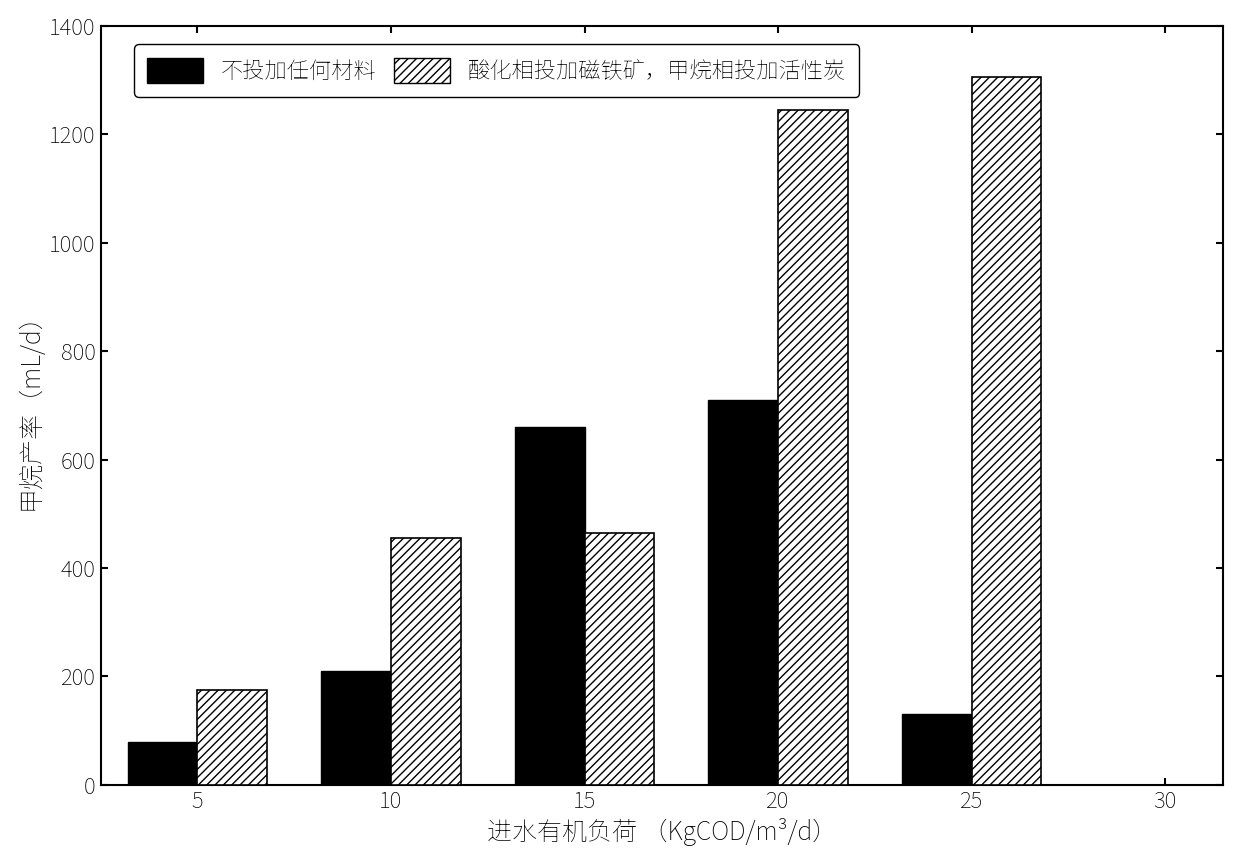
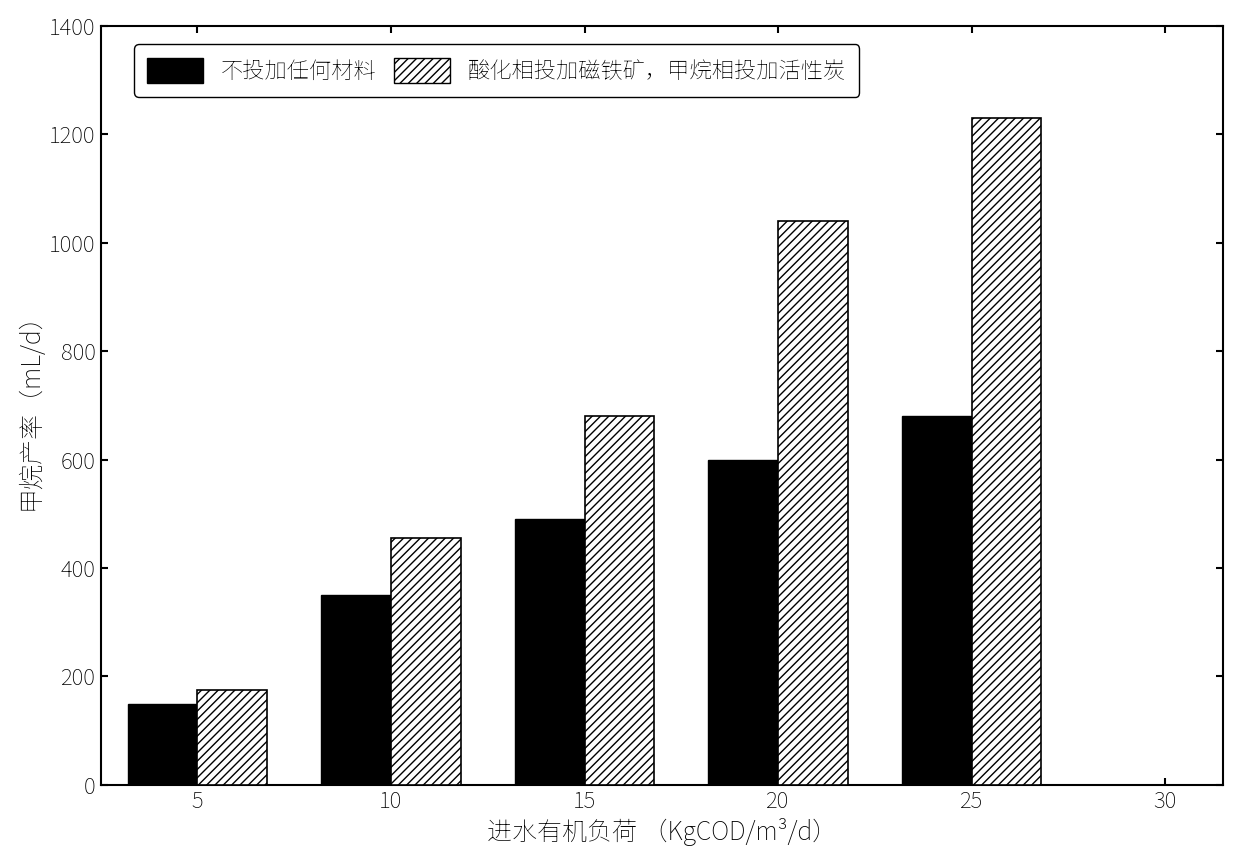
不投加任何材料/5: 80 -> 150
不投加任何材料/10: 210 -> 350
不投加任何材料/15: 660 -> 490
酸化相投加磁铁矿，甲烷相投加活性炭/15: 464 -> 680
不投加任何材料/20: 710 -> 600
酸化相投加磁铁矿，甲烷相投加活性炭/20: 1244 -> 1040
不投加任何材料/25: 130 -> 680
酸化相投加磁铁矿，甲烷相投加活性炭/25: 1306 -> 1230
